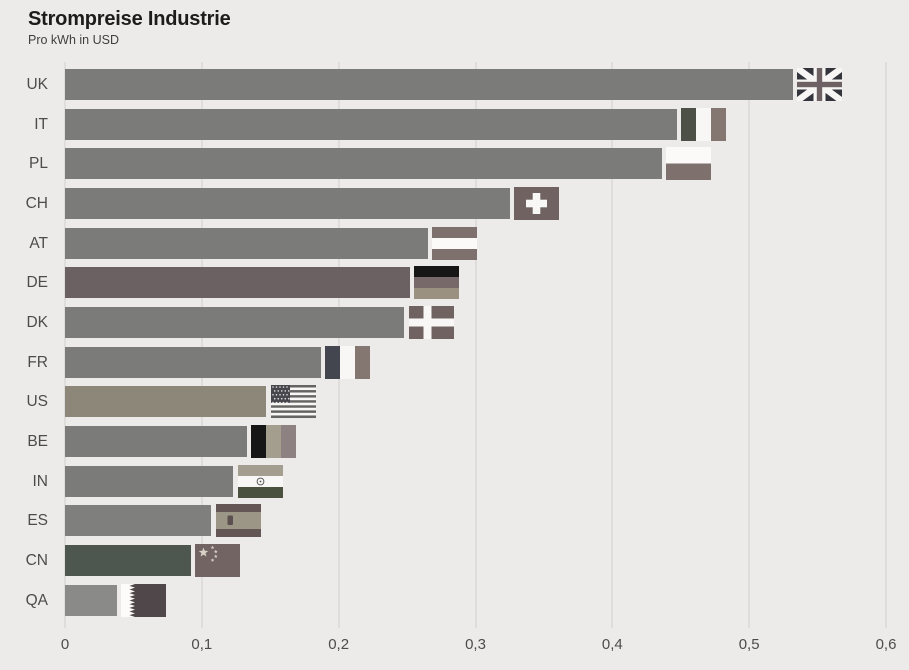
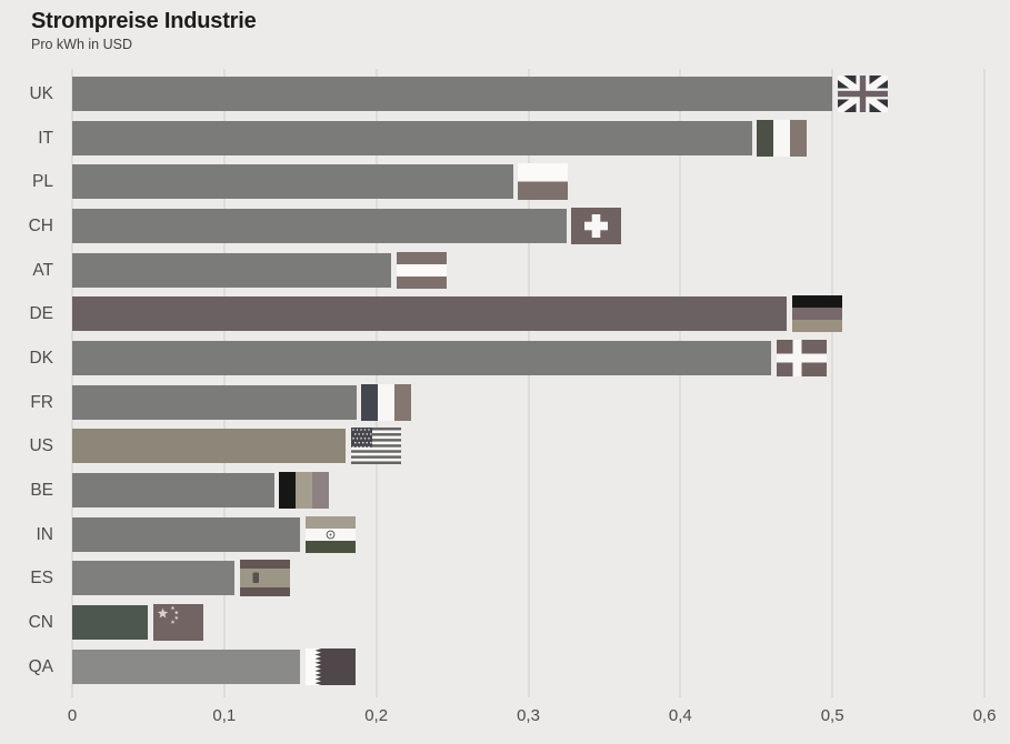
UK: 0,53 -> 0,50
PL: 0,44 -> 0,29
AT: 0,27 -> 0,21
DE: 0,25 -> 0,47
DK: 0,25 -> 0,46
US: 0,15 -> 0,18
IN: 0,12 -> 0,15
CN: 0,09 -> 0,05
QA: 0,04 -> 0,15
